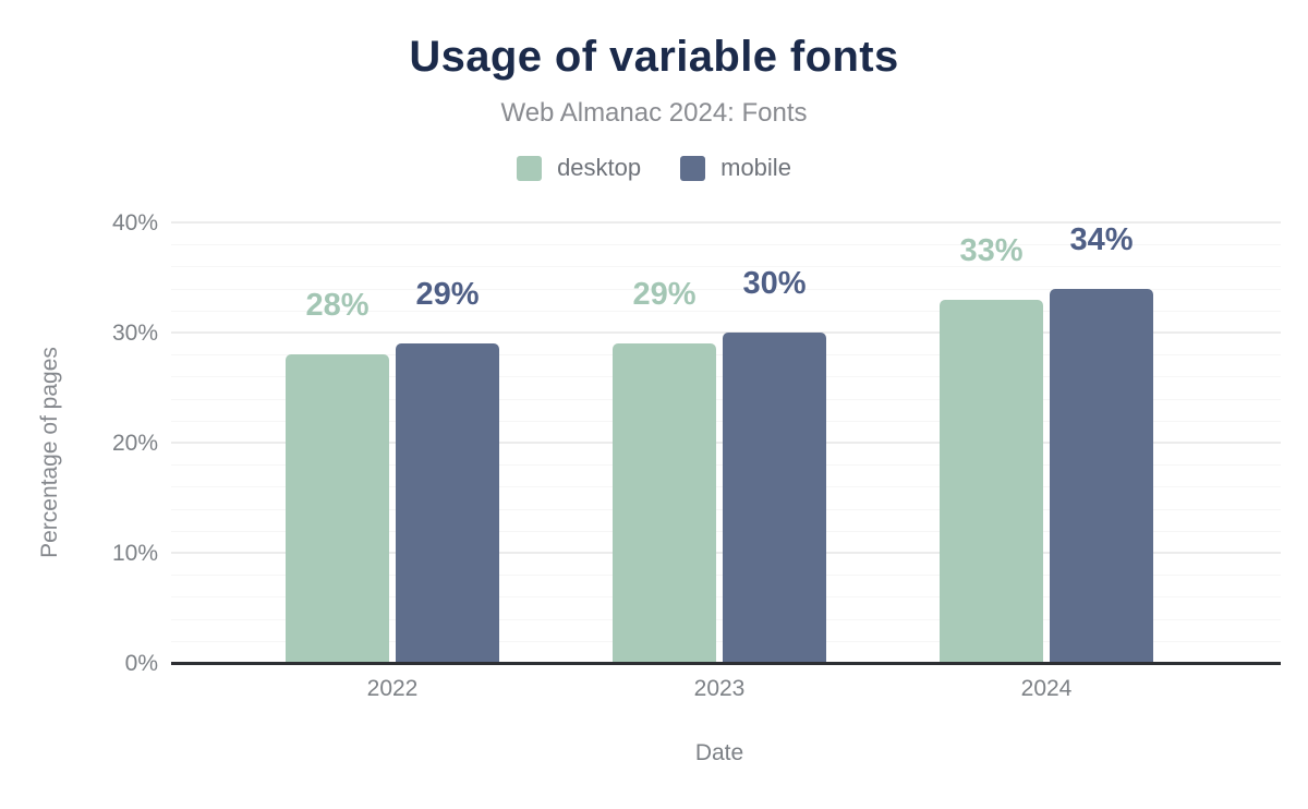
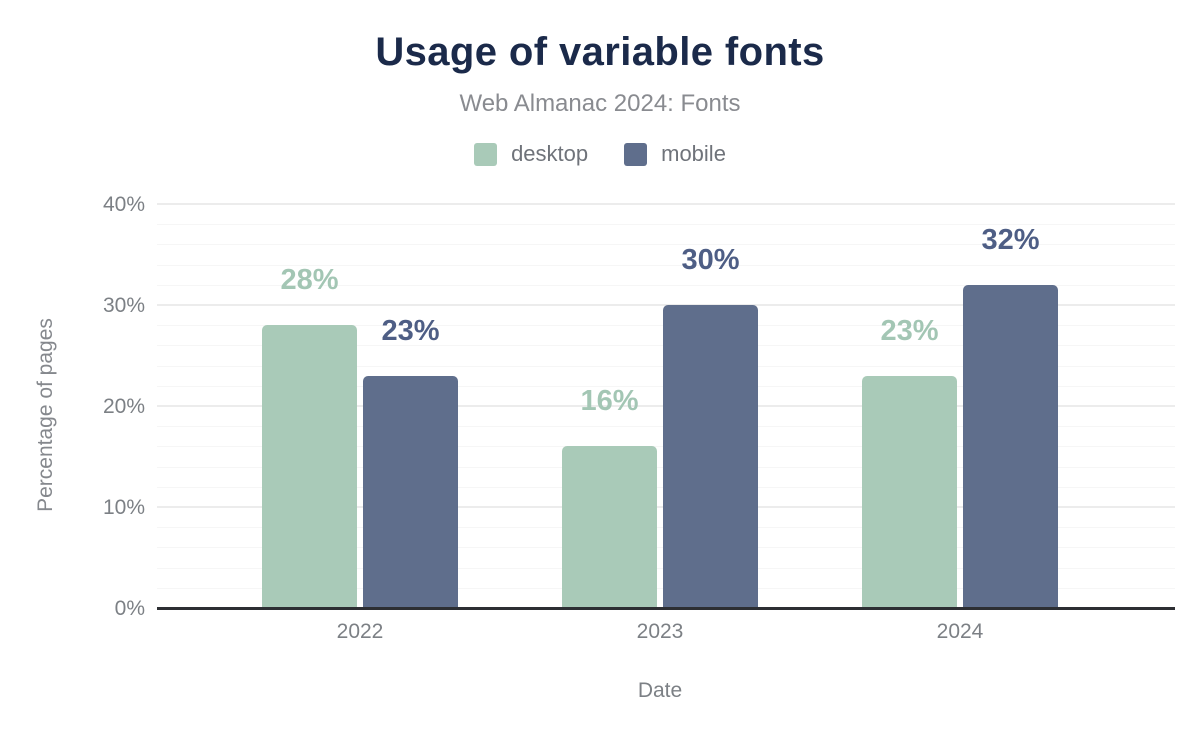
mobile/2022: 29% -> 23%
desktop/2023: 29% -> 16%
desktop/2024: 33% -> 23%
mobile/2024: 34% -> 32%
